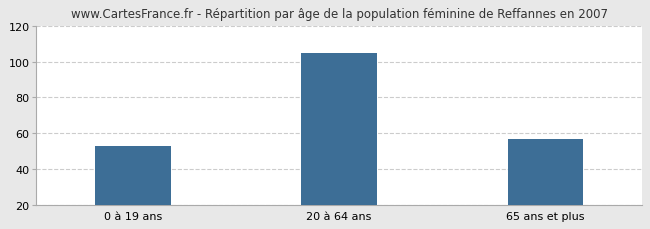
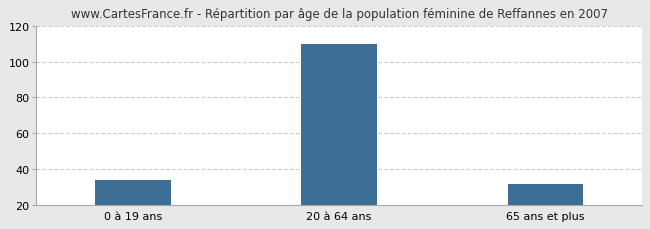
0 à 19 ans: 53 -> 34
20 à 64 ans: 105 -> 110
65 ans et plus: 57 -> 32
